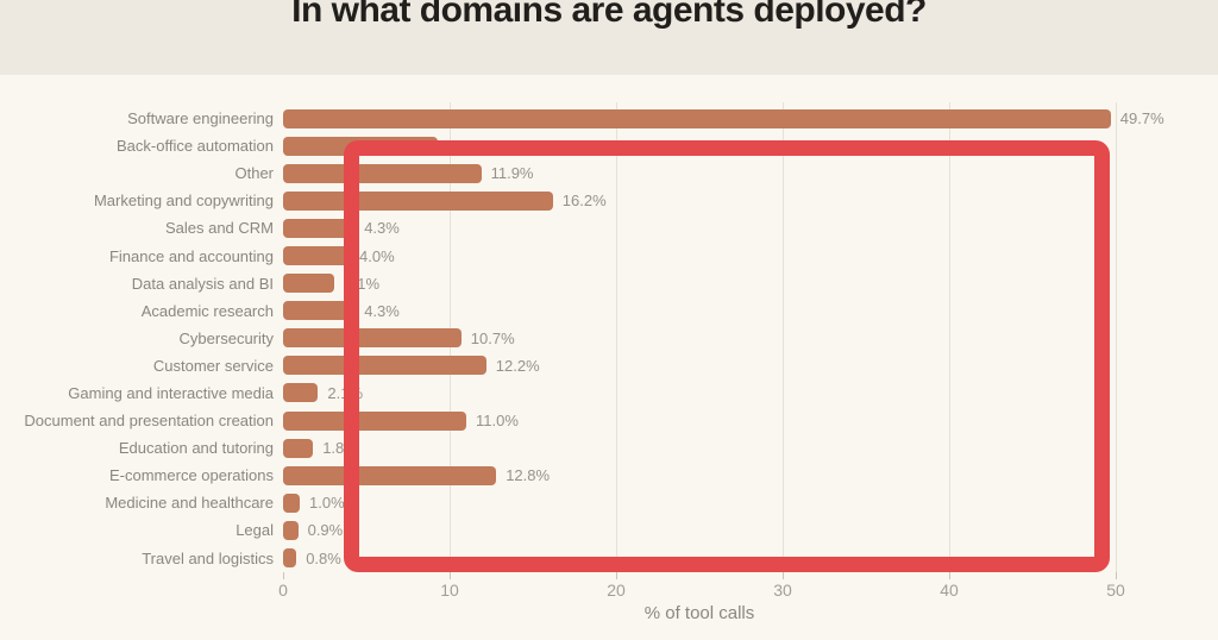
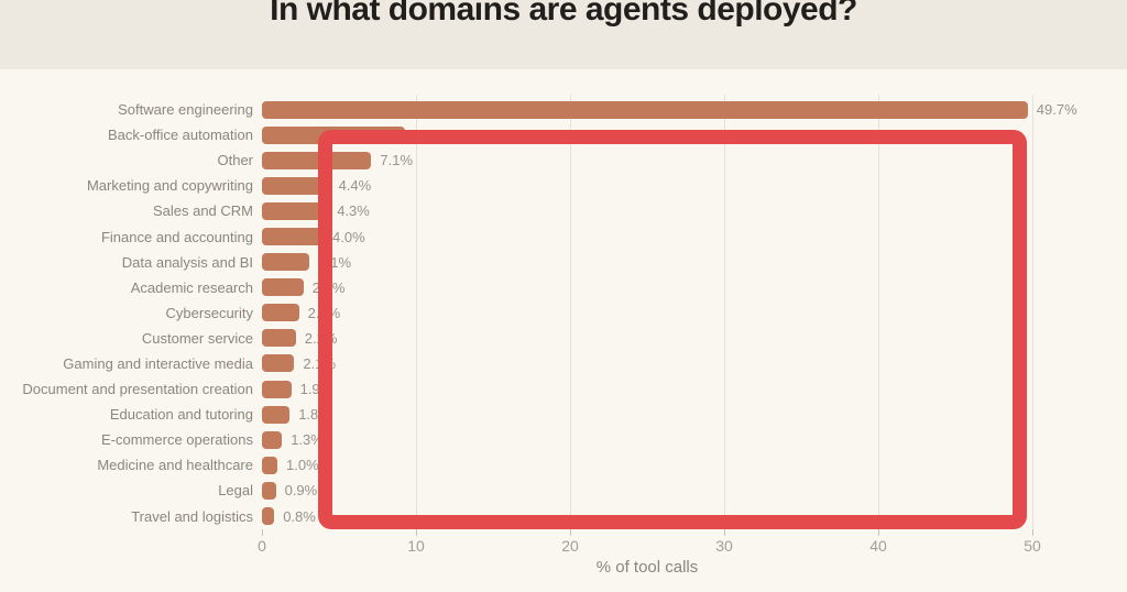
Other: 11.9% -> 7.1%
Marketing and copywriting: 16.2% -> 4.4%
Academic research: 4.3% -> 2.7%
Cybersecurity: 10.7% -> 2.4%
Customer service: 12.2% -> 2.2%
Document and presentation creation: 11.0% -> 1.9%
E-commerce operations: 12.8% -> 1.3%
